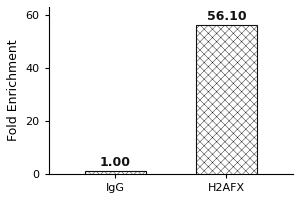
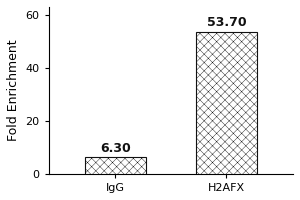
IgG: 1.00 -> 6.30
H2AFX: 56.10 -> 53.70
